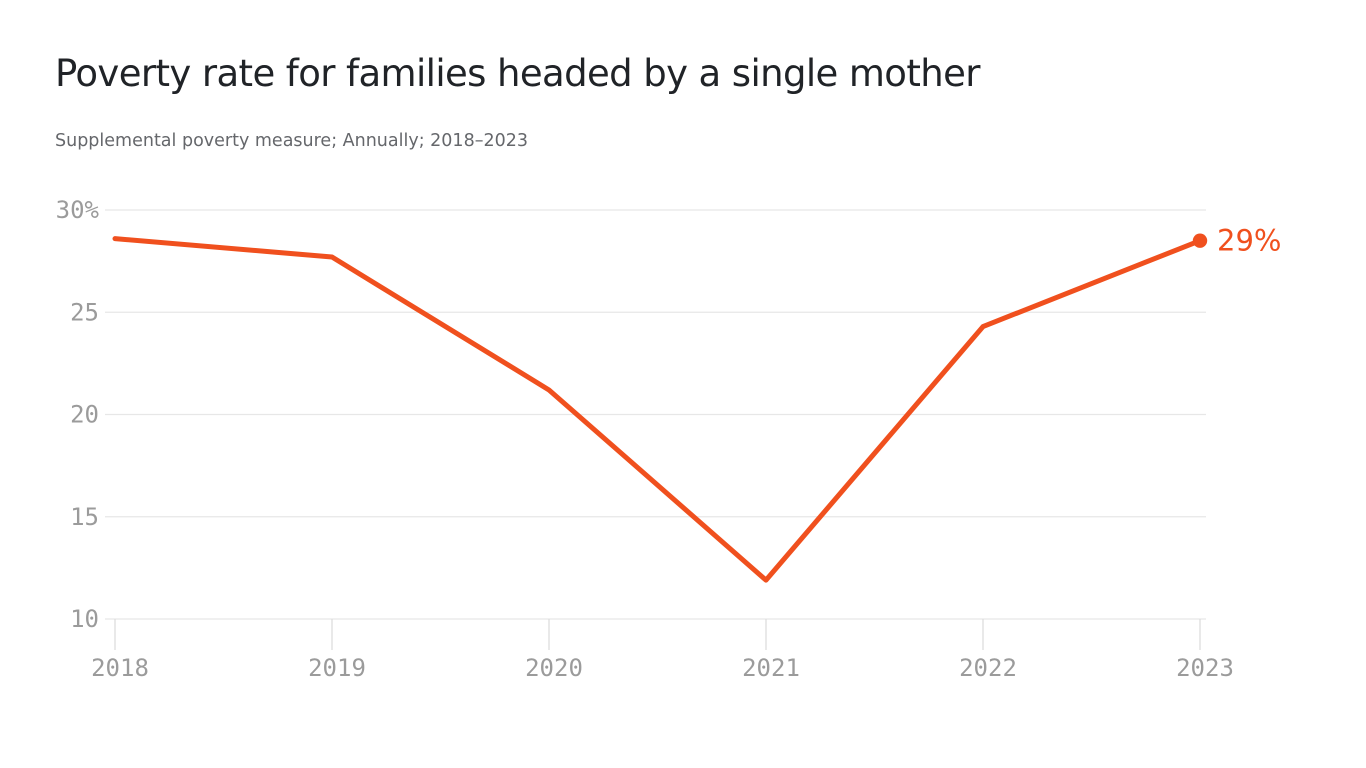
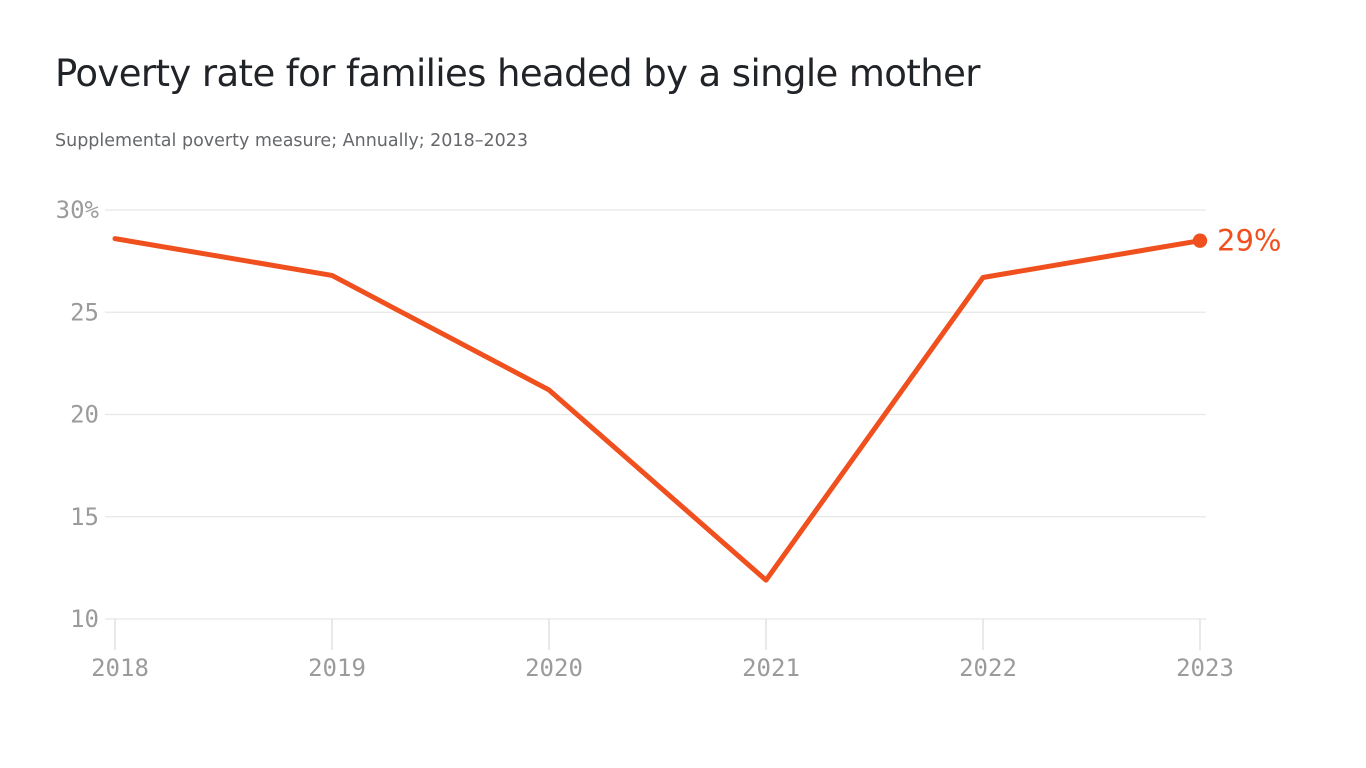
2019: 27.7% -> 26.8%
2022: 24.3% -> 26.7%
